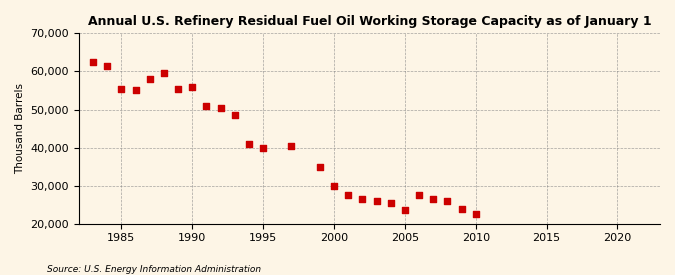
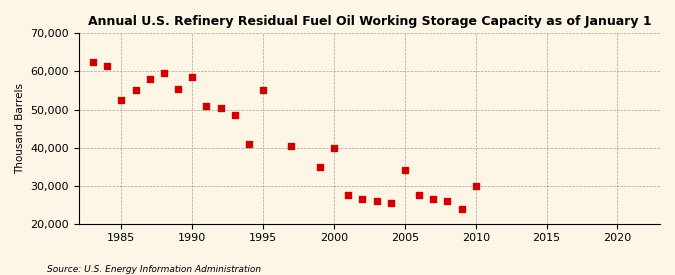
1985: 55,500 -> 52,500
1990: 56,000 -> 58,500
1995: 40,000 -> 55,000
2000: 30,000 -> 40,000
2005: 23,500 -> 34,000
2010: 22,500 -> 30,000
